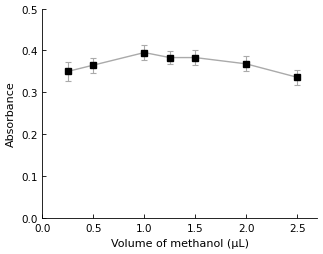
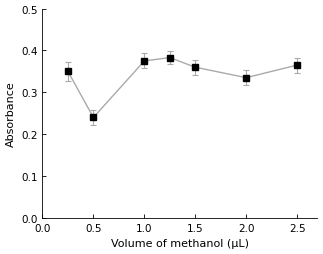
0.5: 0.365 -> 0.240
1.0: 0.395 -> 0.375
1.5: 0.383 -> 0.360
2.0: 0.368 -> 0.335
2.5: 0.336 -> 0.365
